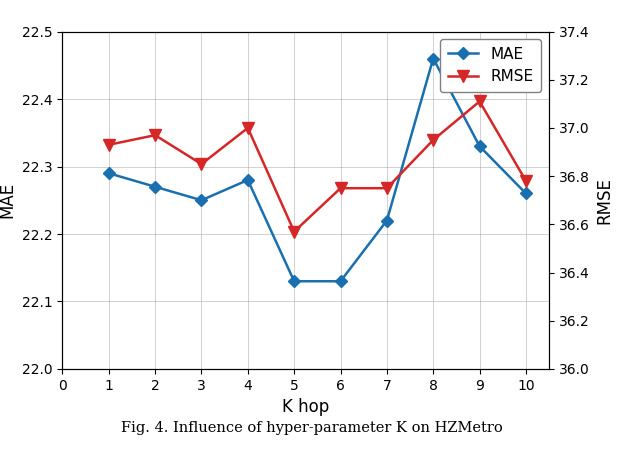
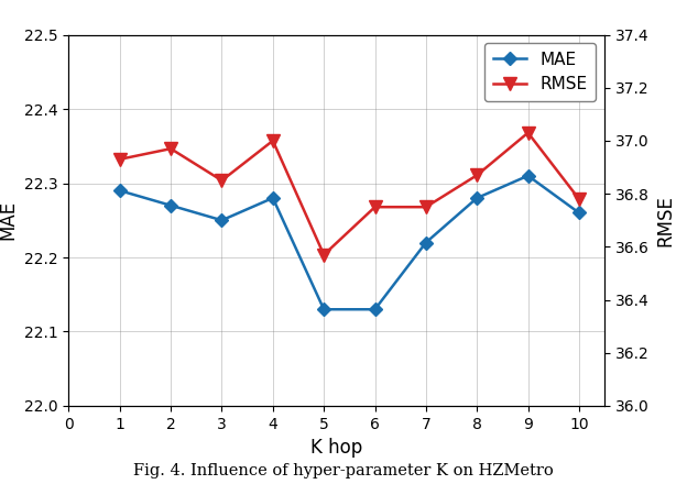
MAE/8: 22.46 -> 22.28
RMSE/8: 36.95 -> 36.87
MAE/9: 22.33 -> 22.31
RMSE/9: 37.11 -> 37.03
